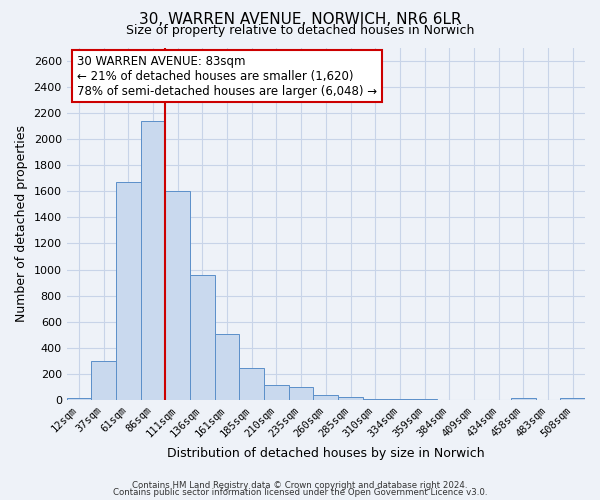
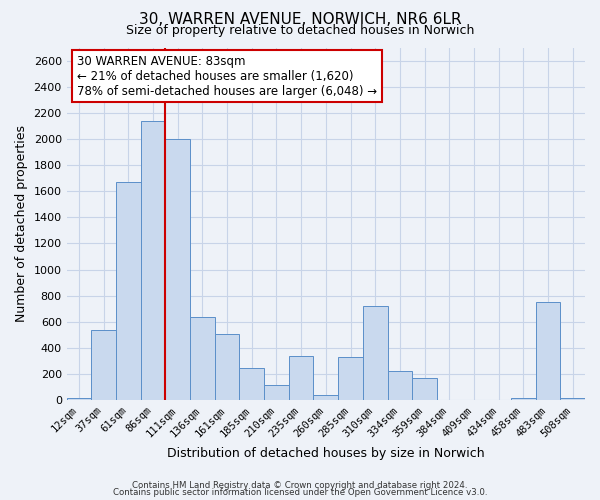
37sqm: 300 -> 540
111sqm: 1600 -> 2000
136sqm: 960 -> 640
235sqm: 100 -> 340
285sqm: 30 -> 330
310sqm: 10 -> 720
334sqm: 10 -> 220
359sqm: 10 -> 170
483sqm: 0 -> 750
